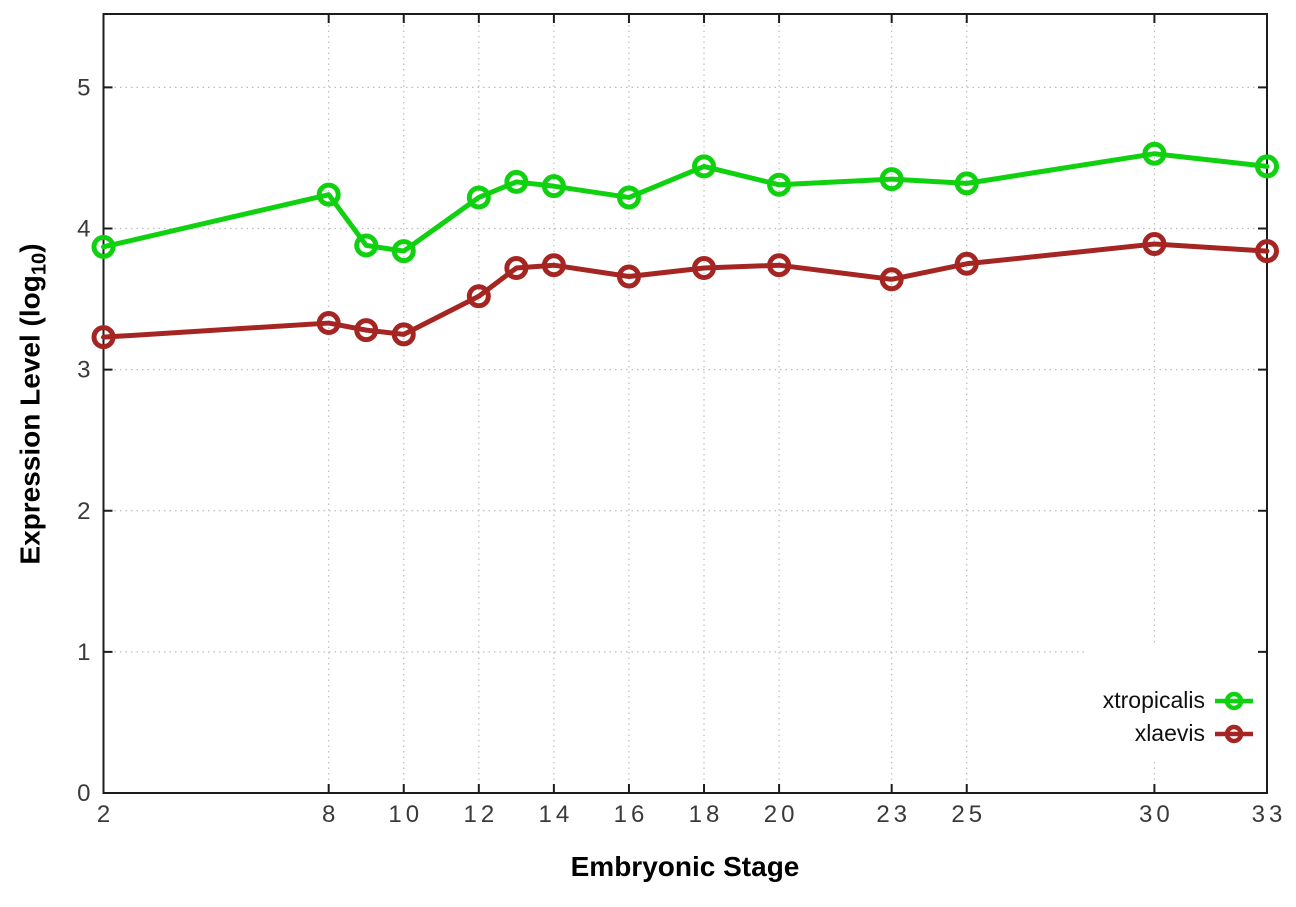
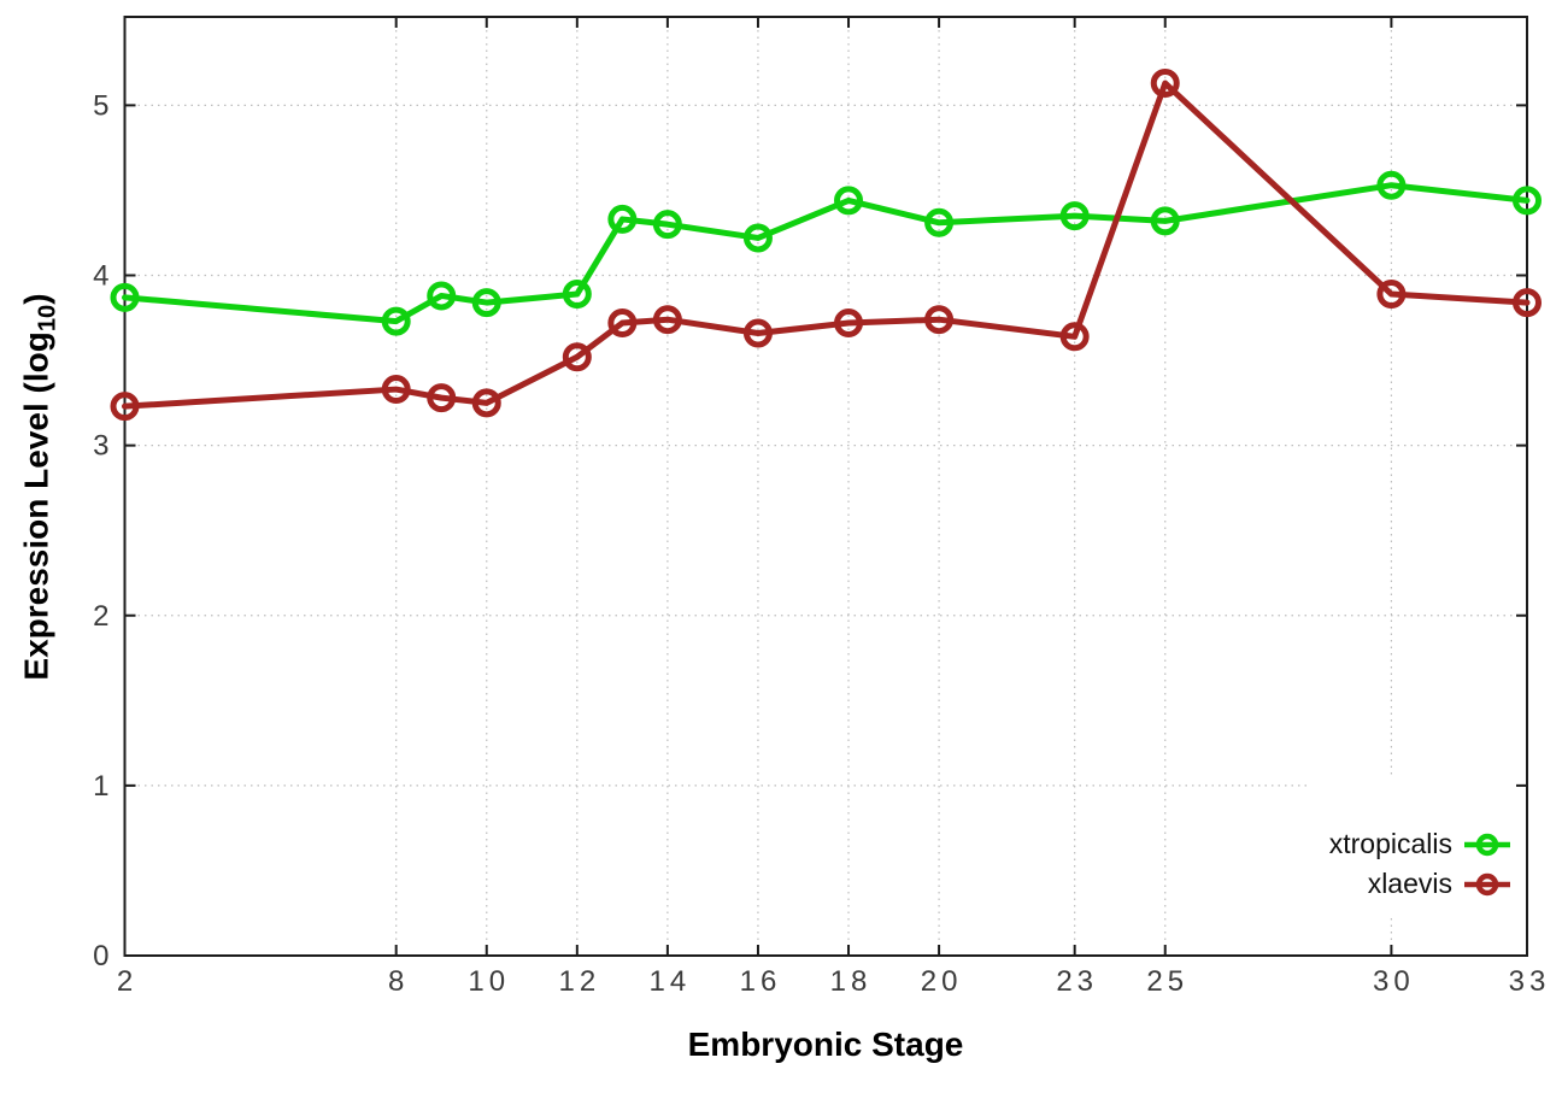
xtropicalis/8: 4.24 -> 3.73
xtropicalis/12: 4.22 -> 3.89
xlaevis/25: 3.75 -> 5.13
